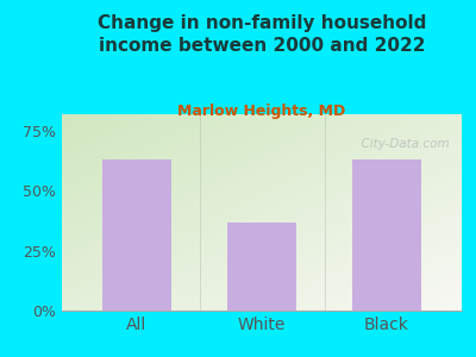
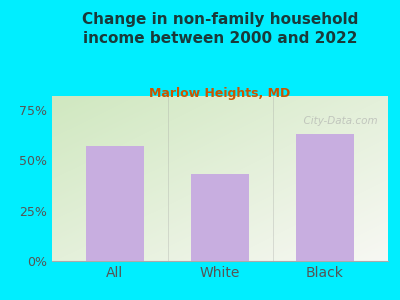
All: 63% -> 57%
White: 37% -> 43%
